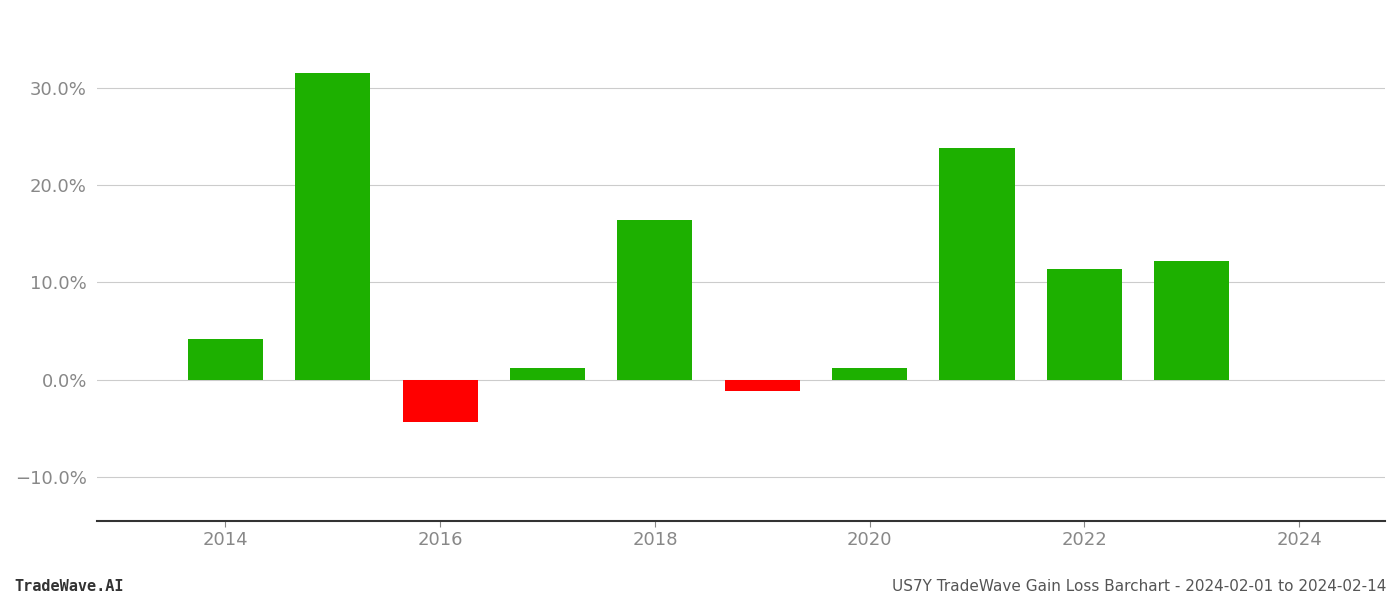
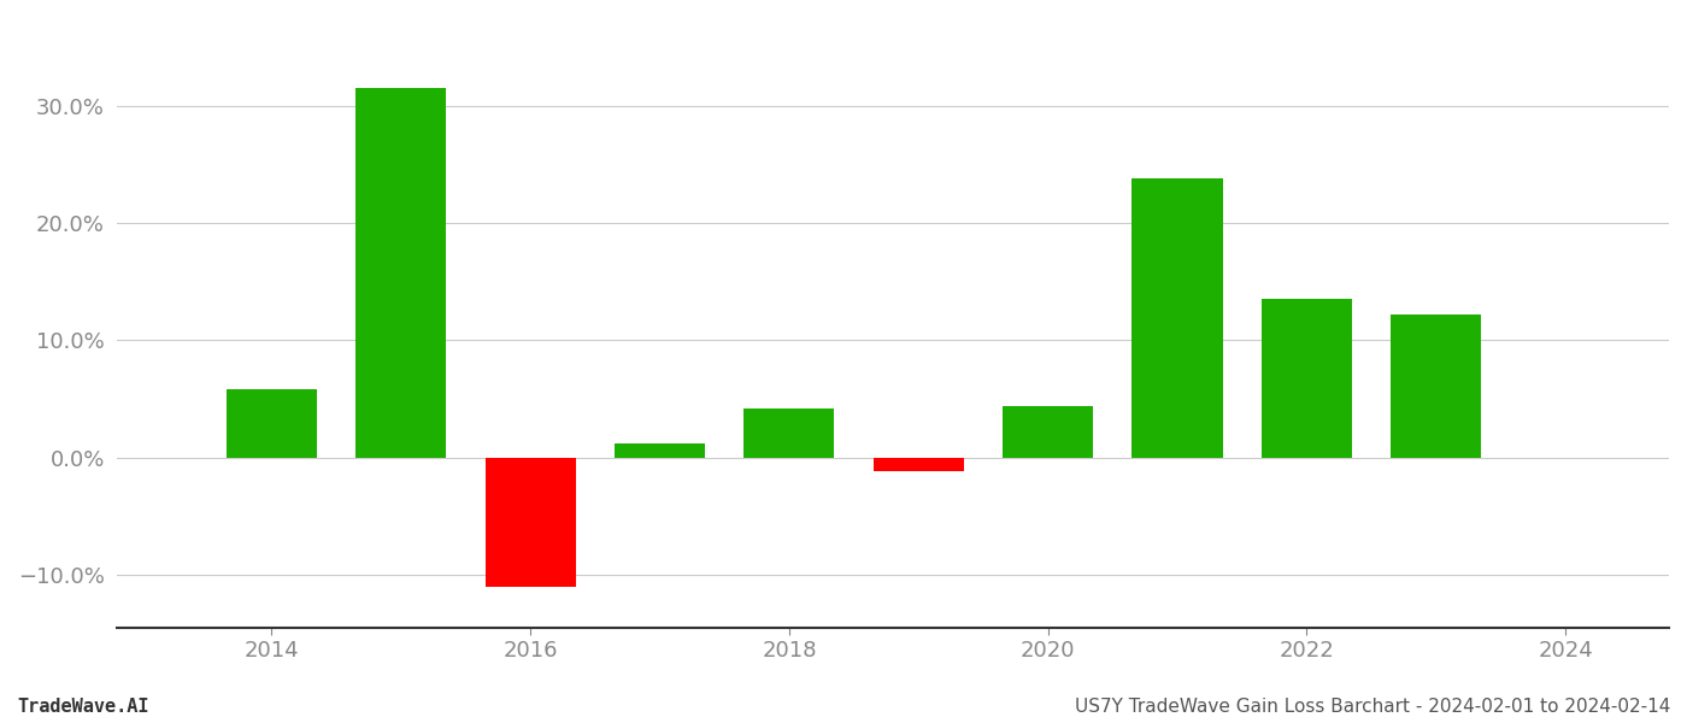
2014: 4.2% -> 5.8%
2016: -4.4% -> -11.0%
2018: 16.4% -> 4.2%
2020: 1.2% -> 4.4%
2022: 11.4% -> 13.5%
